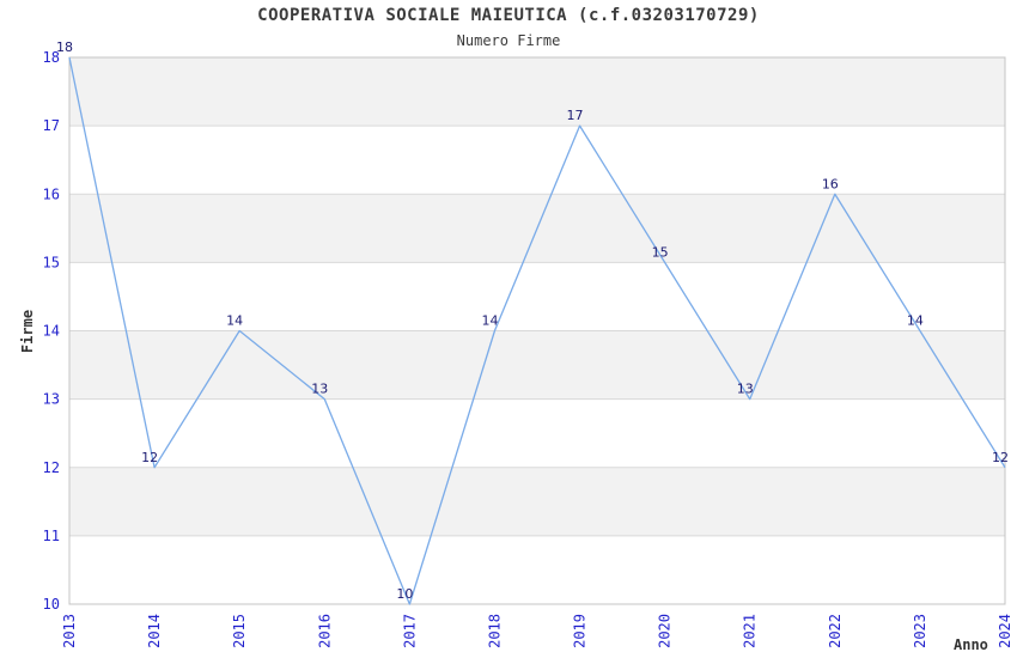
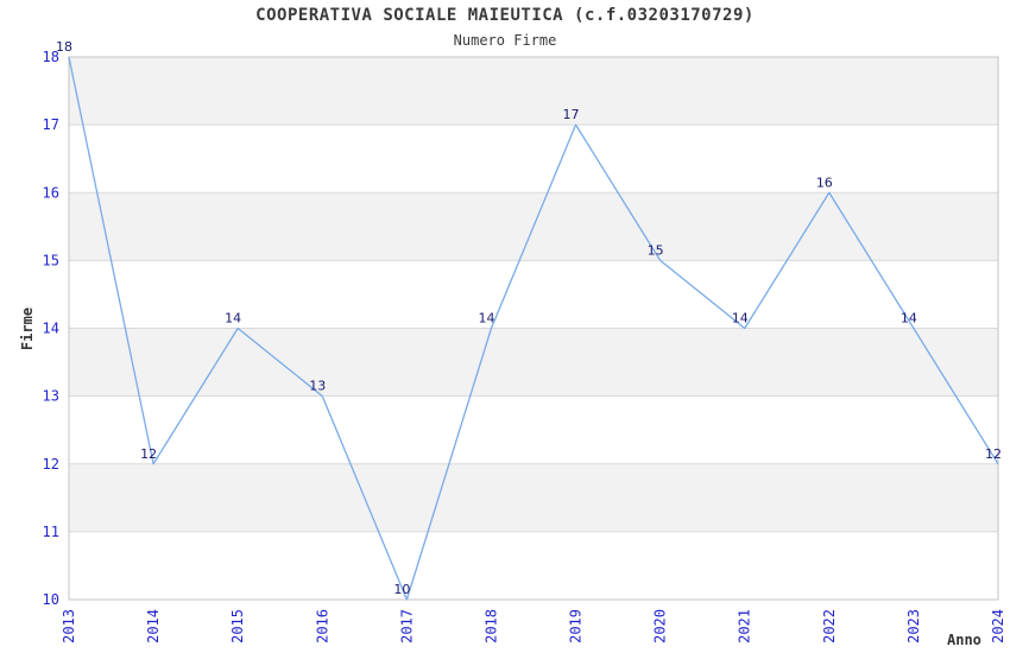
2021: 13 -> 14
